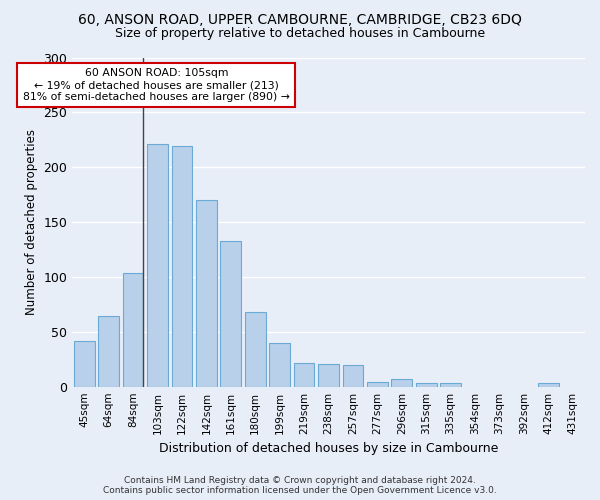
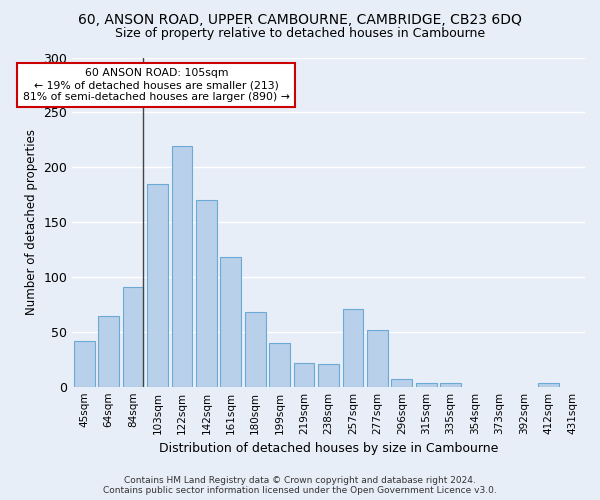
84sqm: 104 -> 91
103sqm: 221 -> 185
161sqm: 133 -> 118
257sqm: 20 -> 71
277sqm: 4 -> 52
